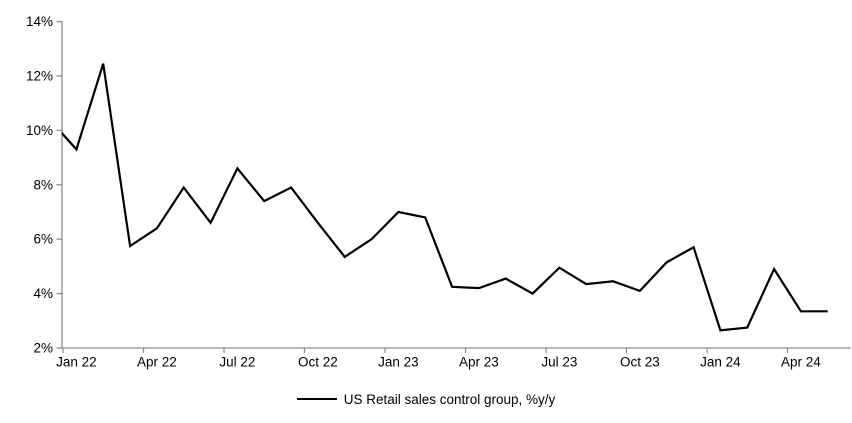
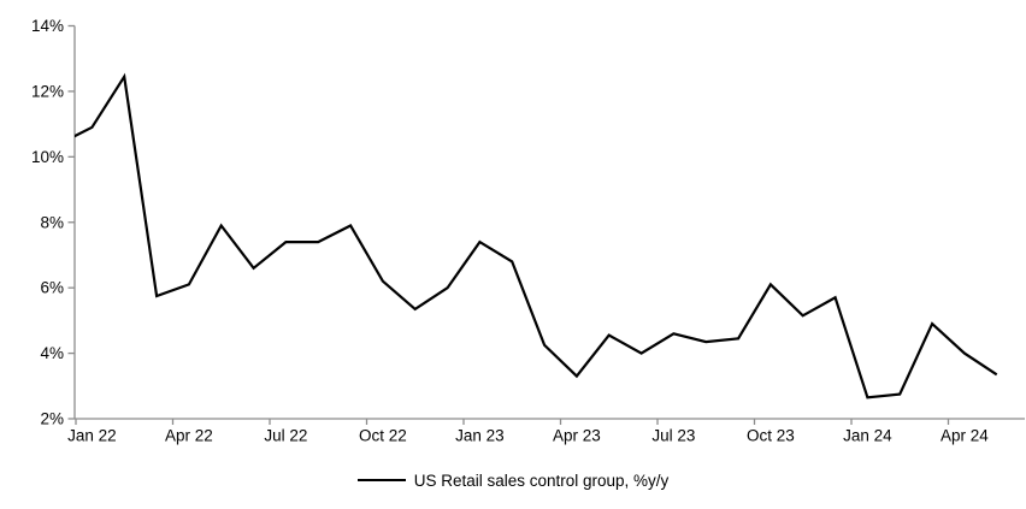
Jan 22: 9.3% -> 10.9%
Apr 22: 6.4% -> 6.1%
Jul 22: 8.6% -> 7.4%
Oct 22: 6.6% -> 6.2%
Jan 23: 7.0% -> 7.4%
Apr 23: 4.2% -> 3.3%
Jul 23: 5.0% -> 4.6%
Oct 23: 4.1% -> 6.1%
Apr 24: 3.4% -> 4.0%
